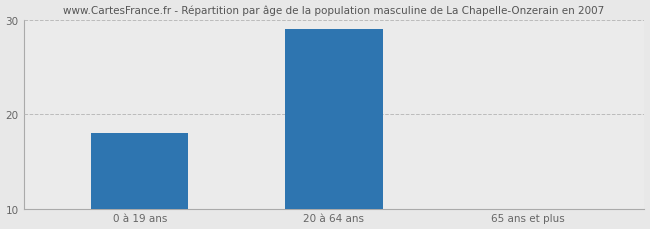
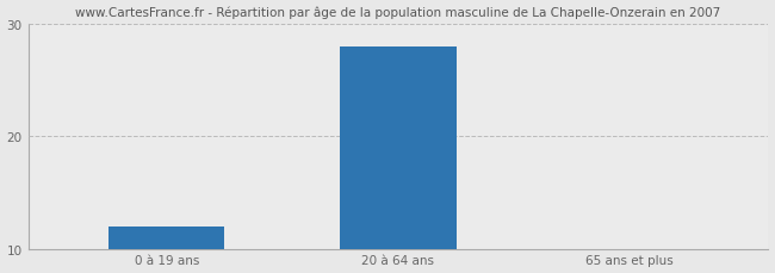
0 à 19 ans: 18.0 -> 12.0
20 à 64 ans: 29.0 -> 28.0
